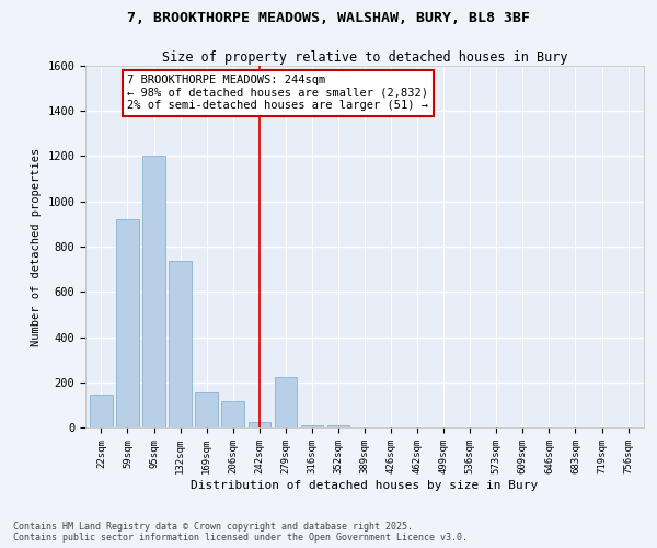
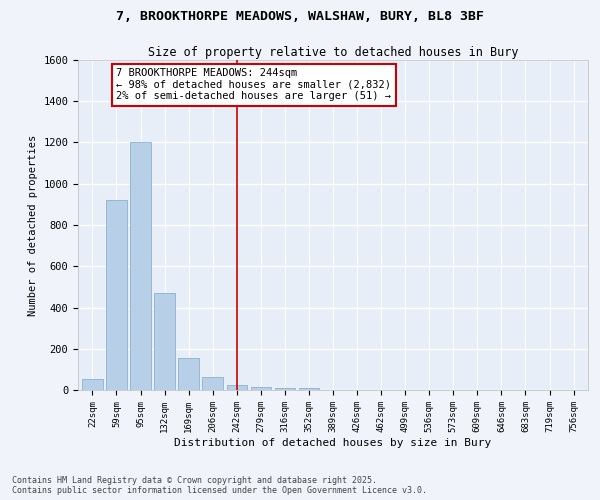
22sqm: 145 -> 55
132sqm: 735 -> 470
206sqm: 115 -> 62
279sqm: 225 -> 15
